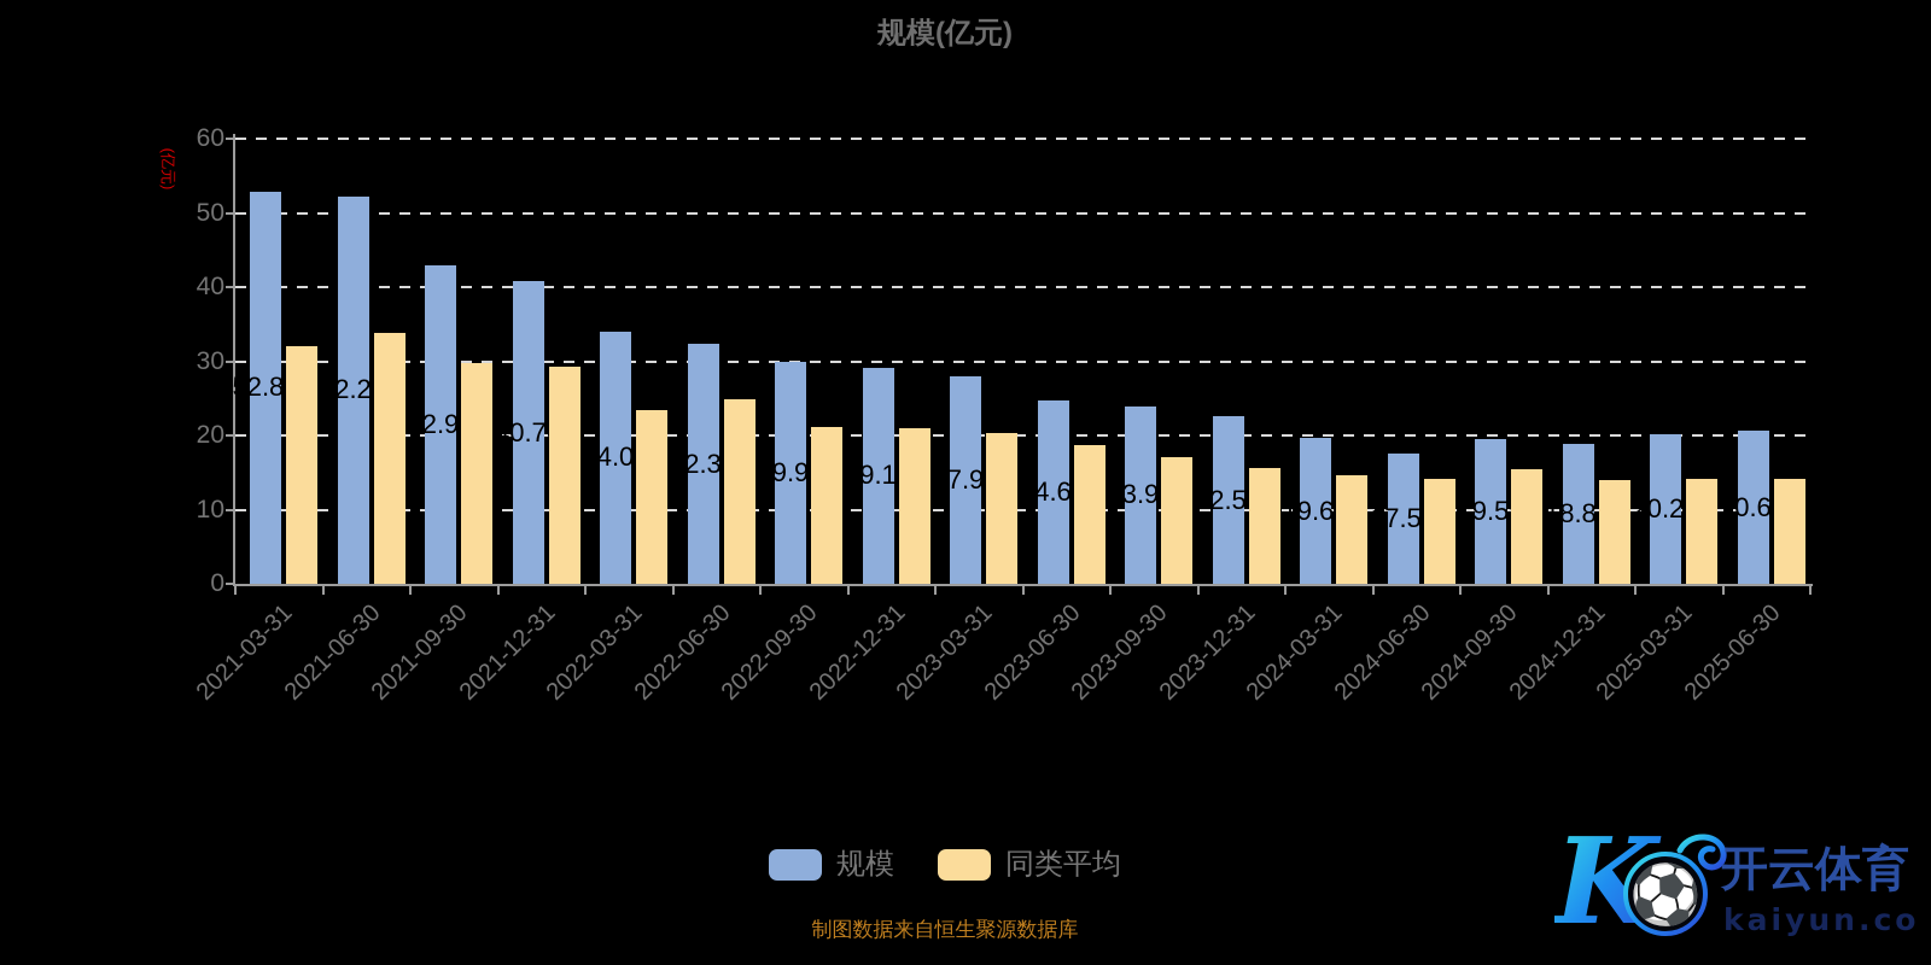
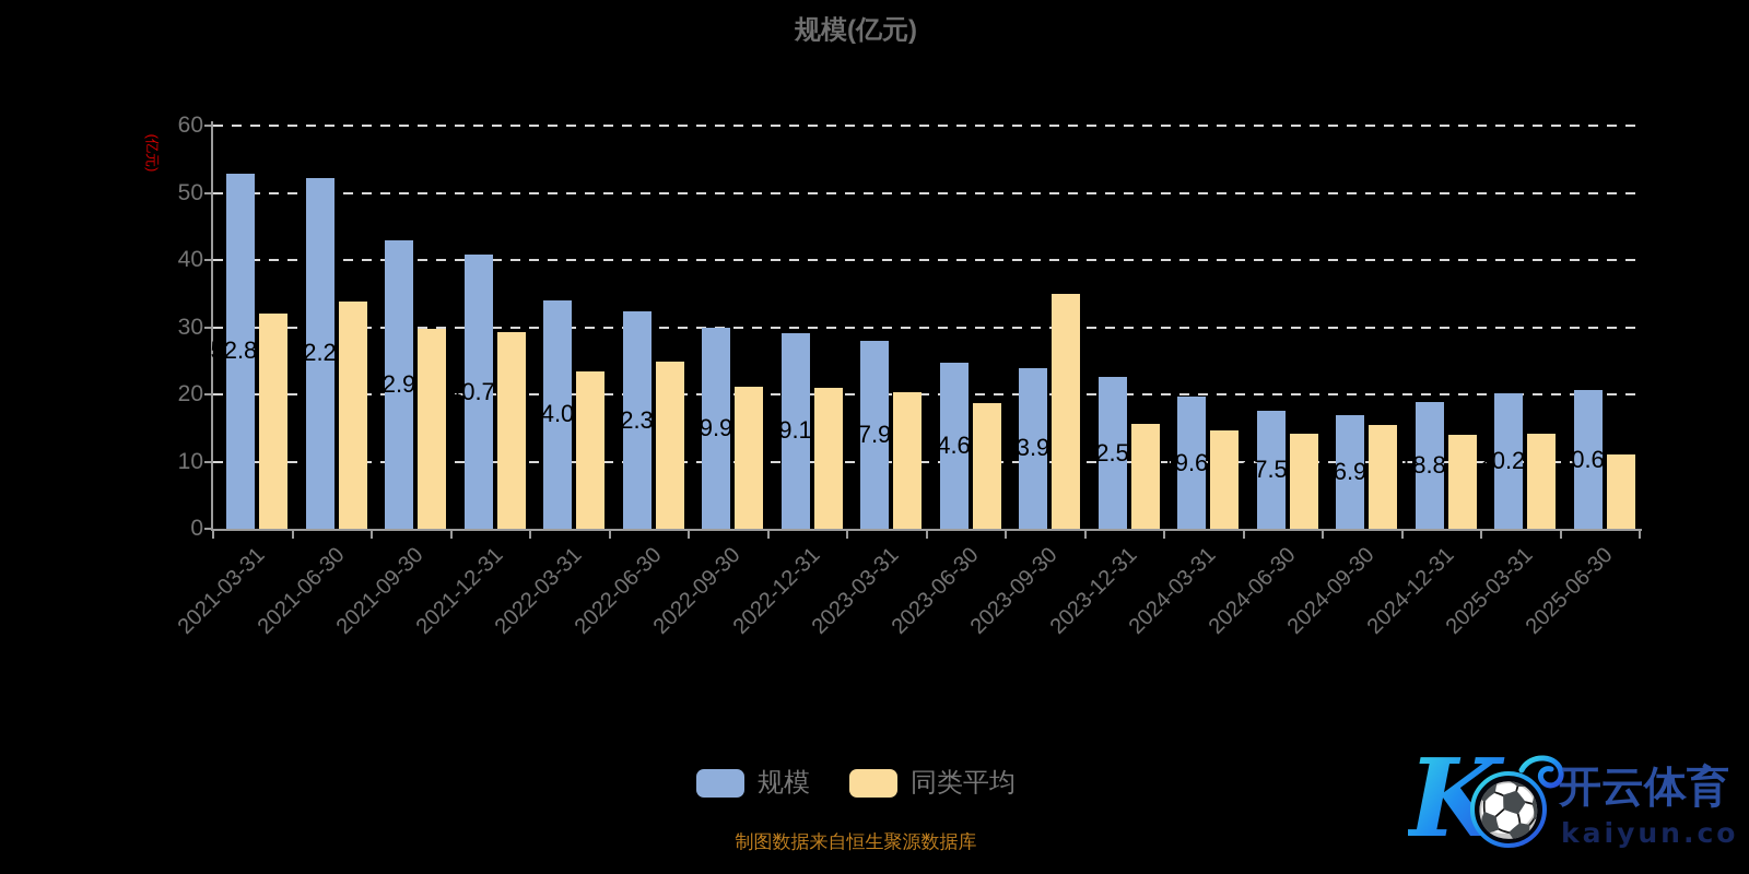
同类平均/2023-09-30: 17 -> 35
规模/2024-09-30: 19.59 -> 16.94
同类平均/2025-06-30: 14 -> 11
